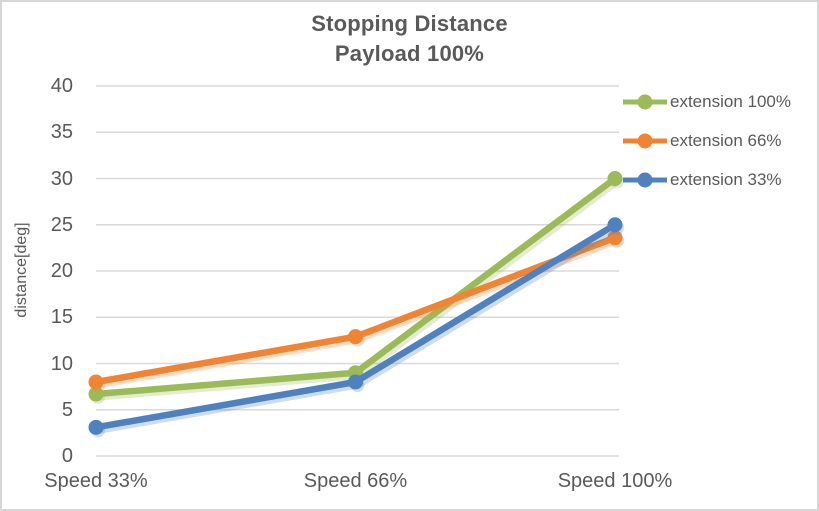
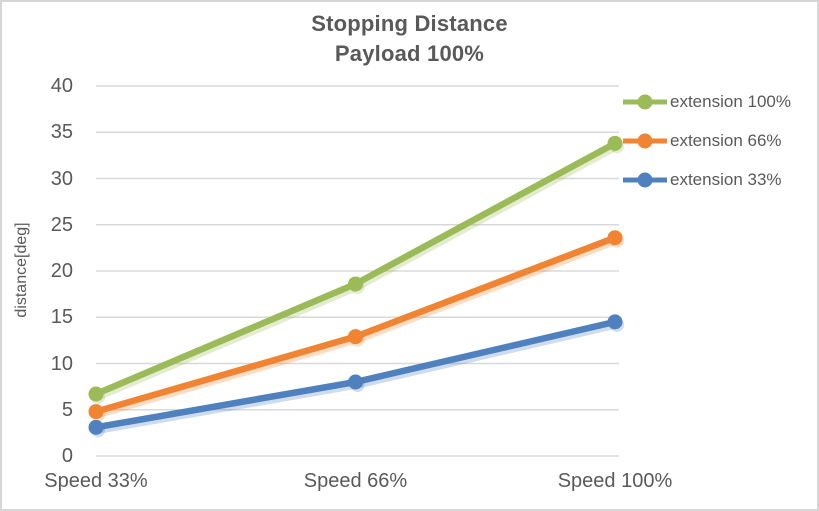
extension 66%/Speed 33%: 8 -> 5
extension 100%/Speed 66%: 9 -> 19
extension 100%/Speed 100%: 30 -> 34
extension 33%/Speed 100%: 25 -> 14
